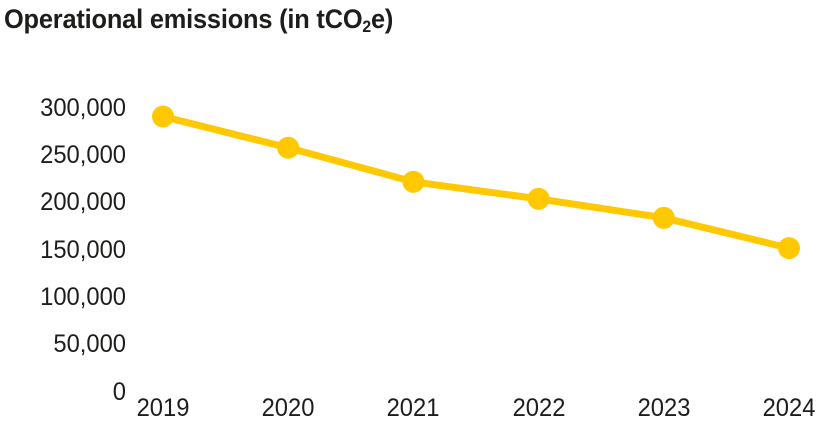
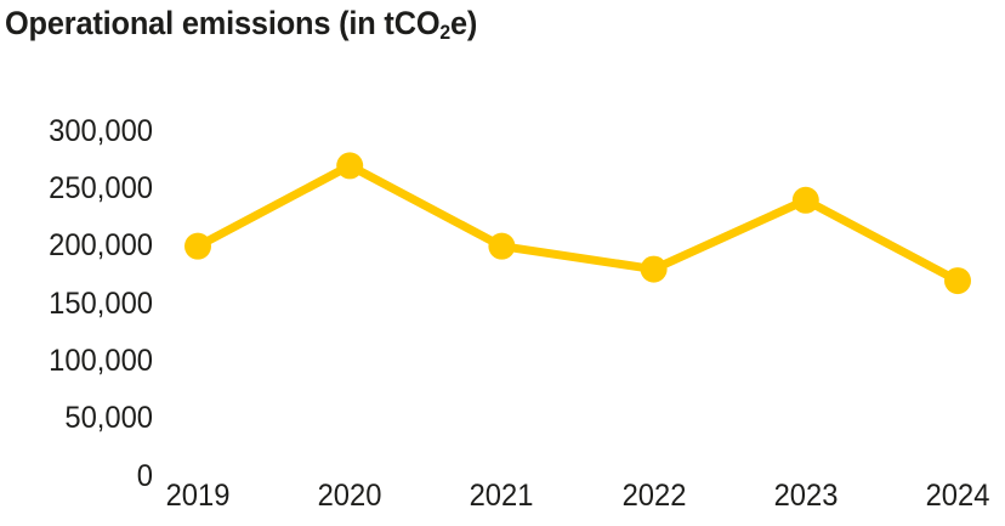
2019: 290000 -> 200000
2020: 260000 -> 270000
2021: 220000 -> 200000
2022: 200000 -> 180000
2023: 180000 -> 240000
2024: 150000 -> 170000
